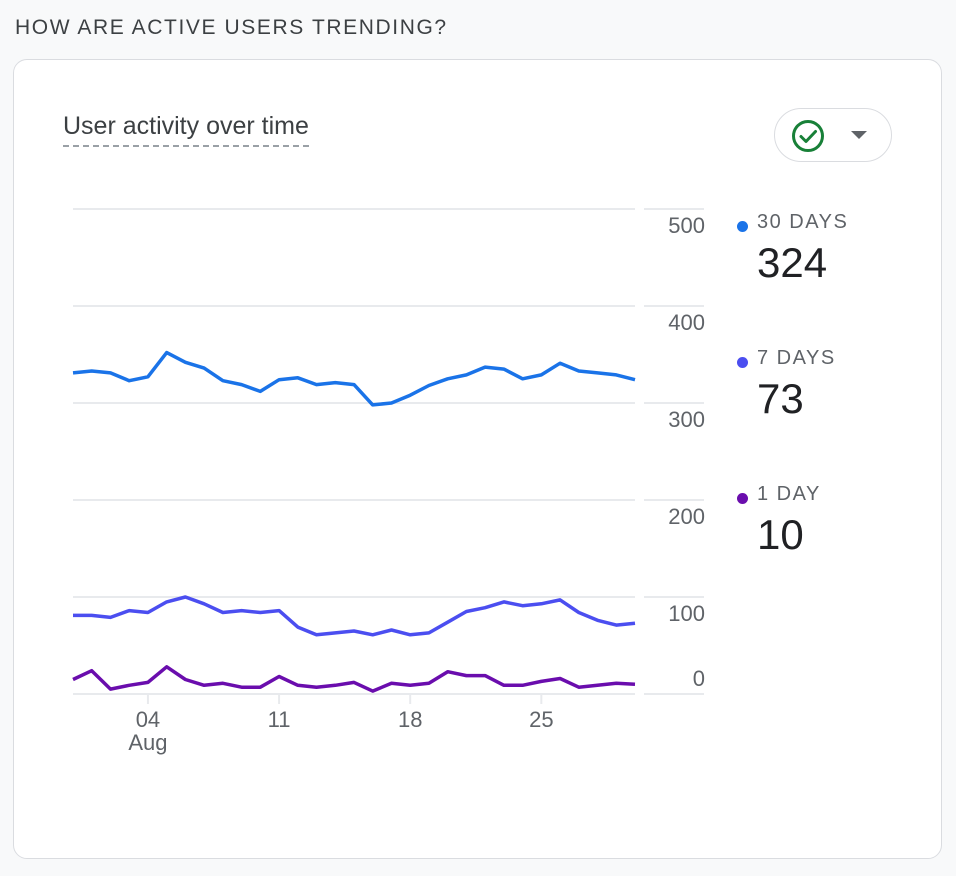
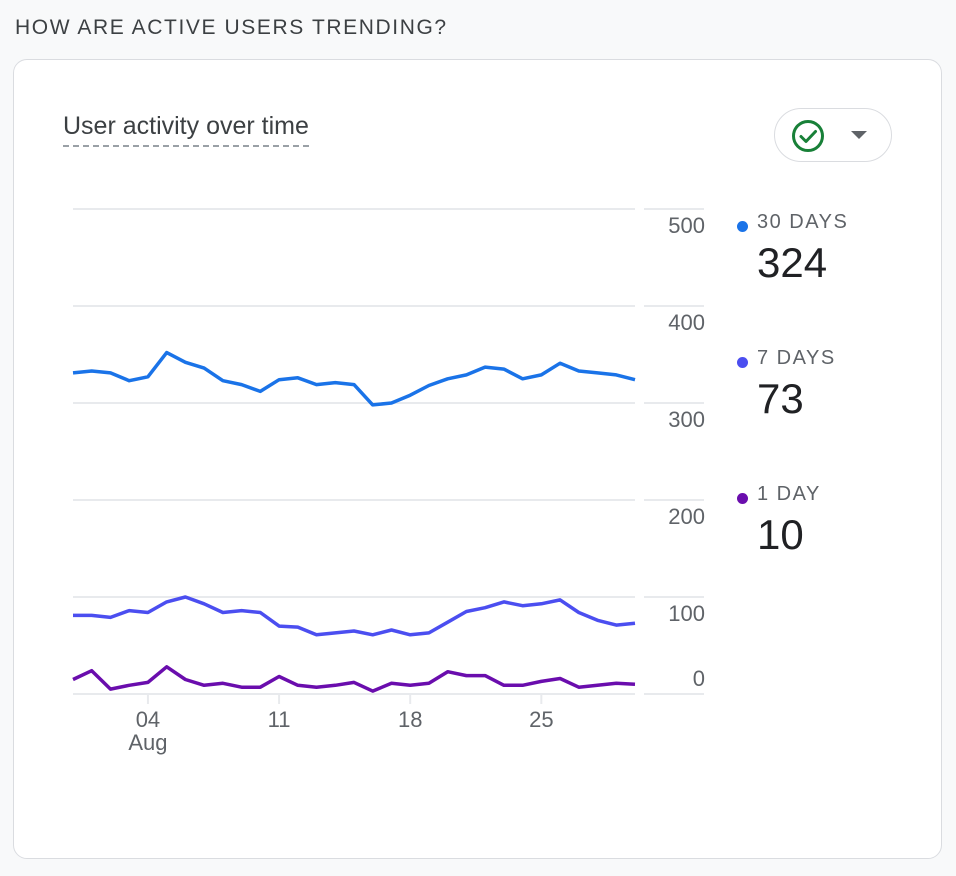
7 DAYS/Aug 11: 90 -> 70
